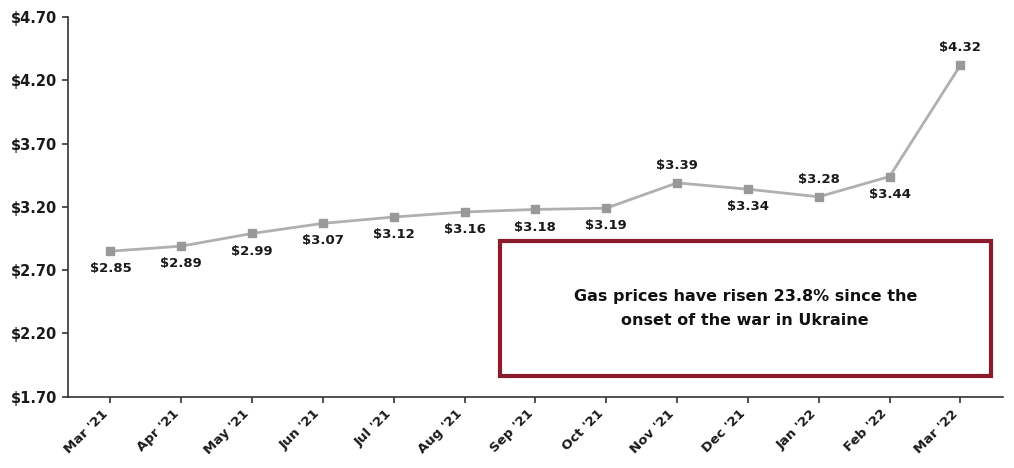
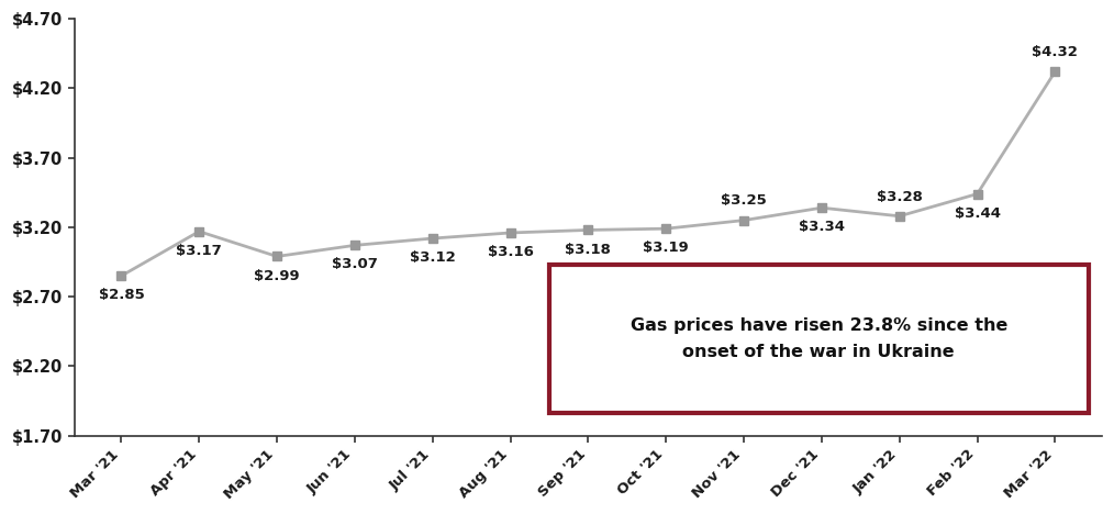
Apr '21: $2.89 -> $3.17
Nov '21: $3.39 -> $3.25
